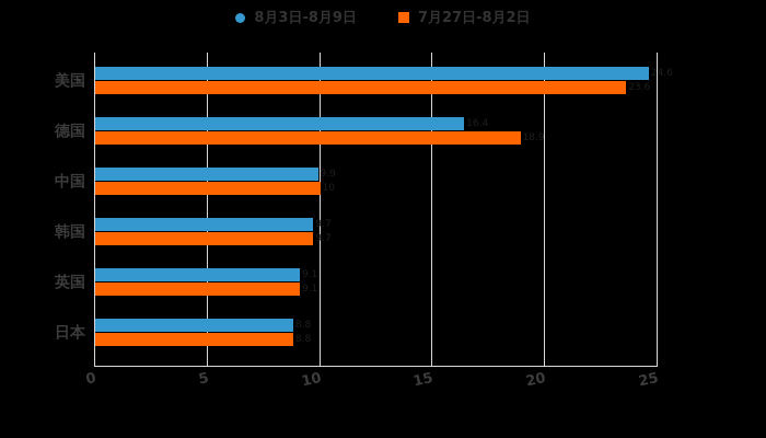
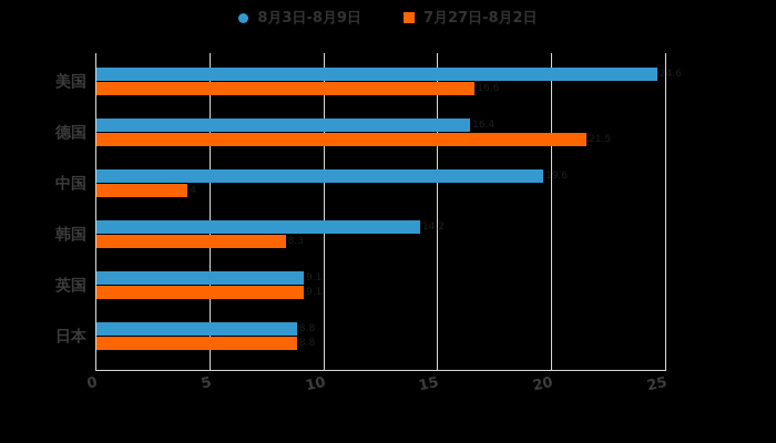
7月27日-8月2日/美国: 23.6 -> 16.6
7月27日-8月2日/德国: 18.9 -> 21.5
8月3日-8月9日/中国: 9.9 -> 19.6
7月27日-8月2日/中国: 10 -> 4
8月3日-8月9日/韩国: 9.7 -> 14.2
7月27日-8月2日/韩国: 9.7 -> 8.3
